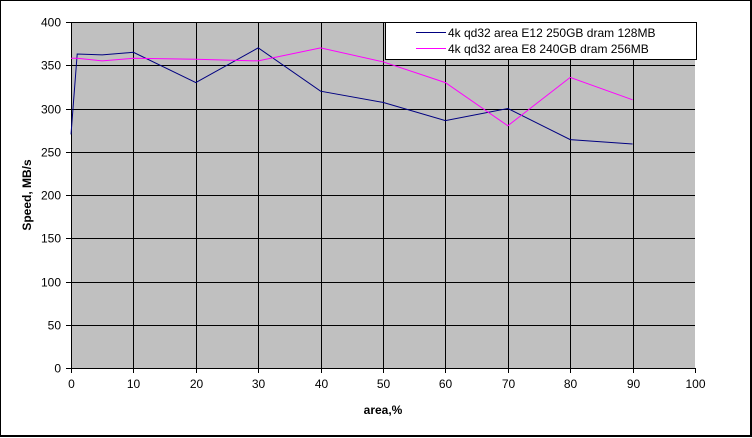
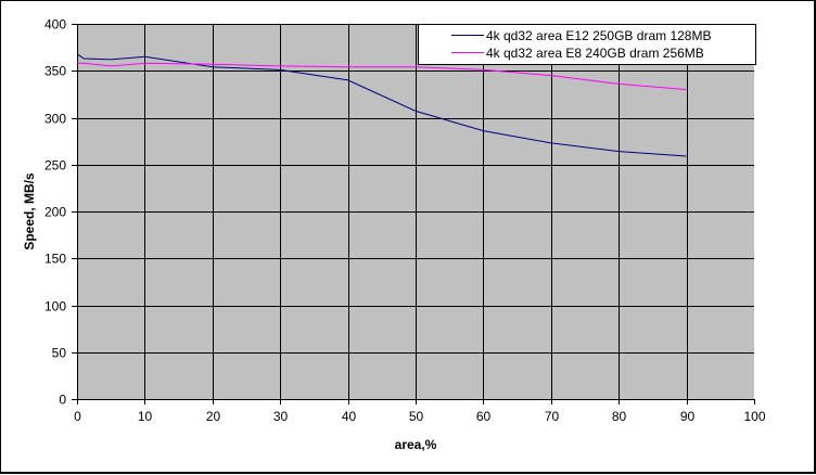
4k qd32 area E12 250GB dram 128MB/0: 270 -> 370
4k qd32 area E12 250GB dram 128MB/20: 330 -> 350
4k qd32 area E12 250GB dram 128MB/30: 370 -> 350
4k qd32 area E12 250GB dram 128MB/40: 320 -> 340
4k qd32 area E8 240GB dram 256MB/40: 370 -> 350
4k qd32 area E8 240GB dram 256MB/60: 330 -> 350
4k qd32 area E12 250GB dram 128MB/70: 300 -> 270
4k qd32 area E8 240GB dram 256MB/70: 280 -> 340
4k qd32 area E8 240GB dram 256MB/90: 310 -> 330
